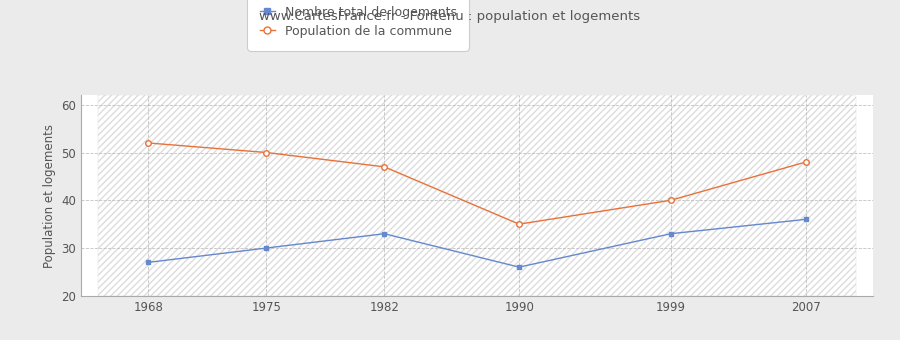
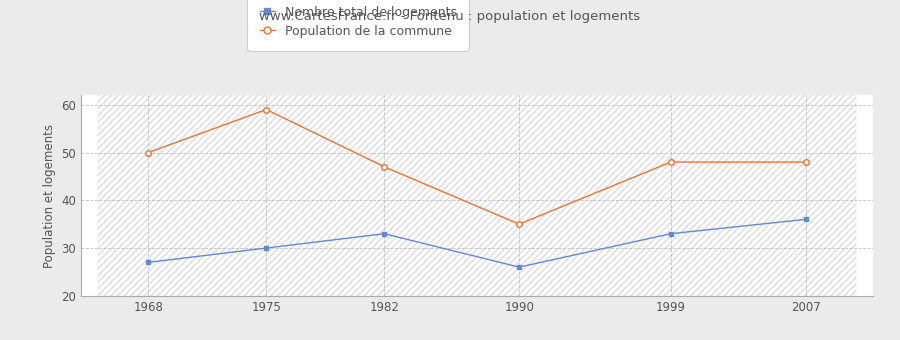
Population de la commune/1968: 52 -> 50
Population de la commune/1975: 50 -> 59
Population de la commune/1999: 40 -> 48
